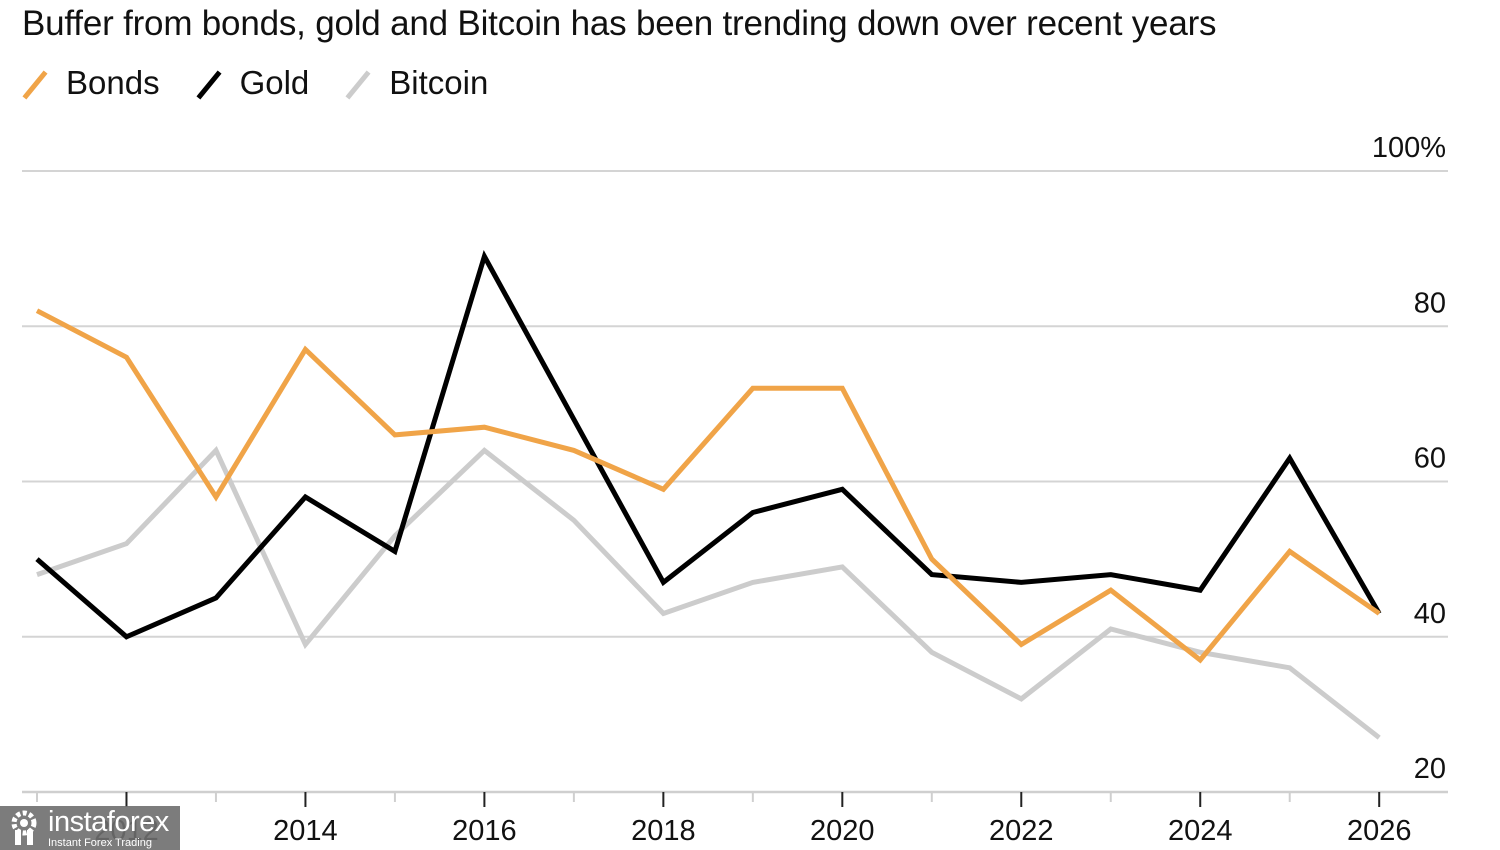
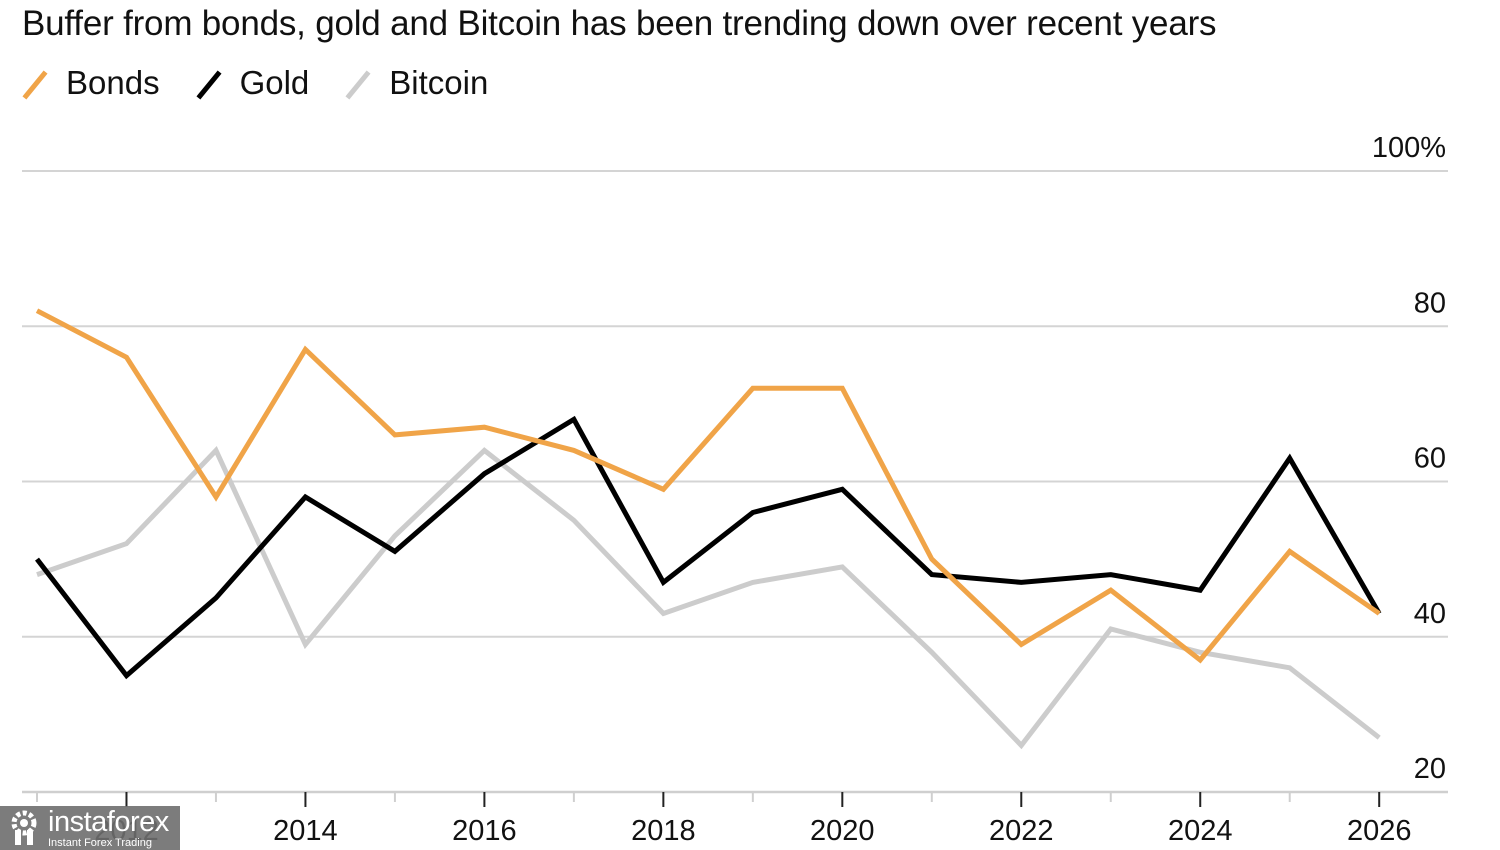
Gold/2012: 40% -> 35%
Gold/2016: 89% -> 61%
Bitcoin/2022: 32% -> 26%
